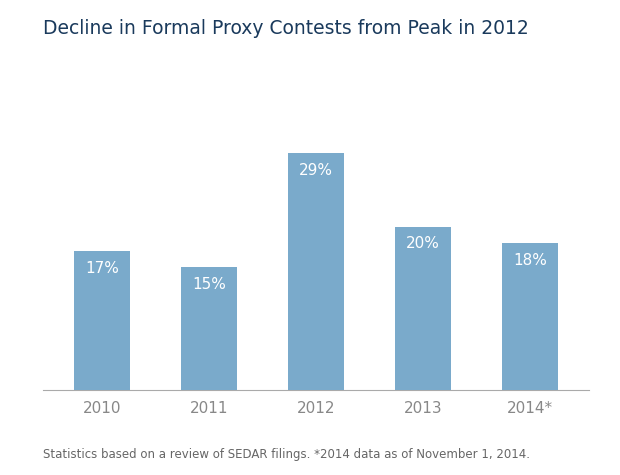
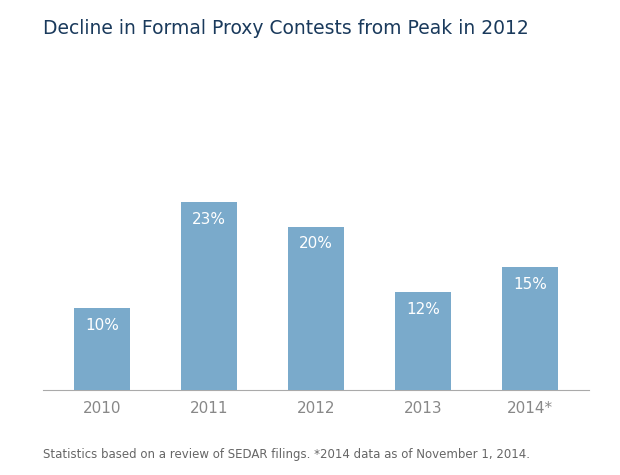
2010: 17% -> 10%
2011: 15% -> 23%
2012: 29% -> 20%
2013: 20% -> 12%
2014*: 18% -> 15%
